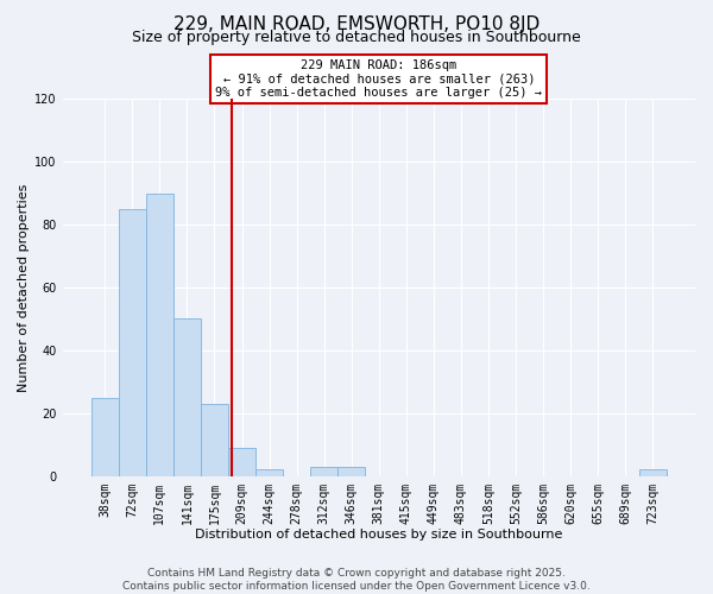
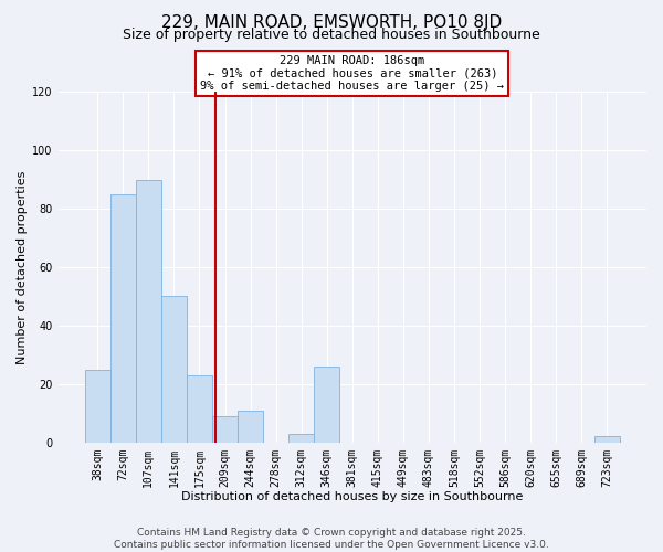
244sqm: 2 -> 11
346sqm: 3 -> 26
